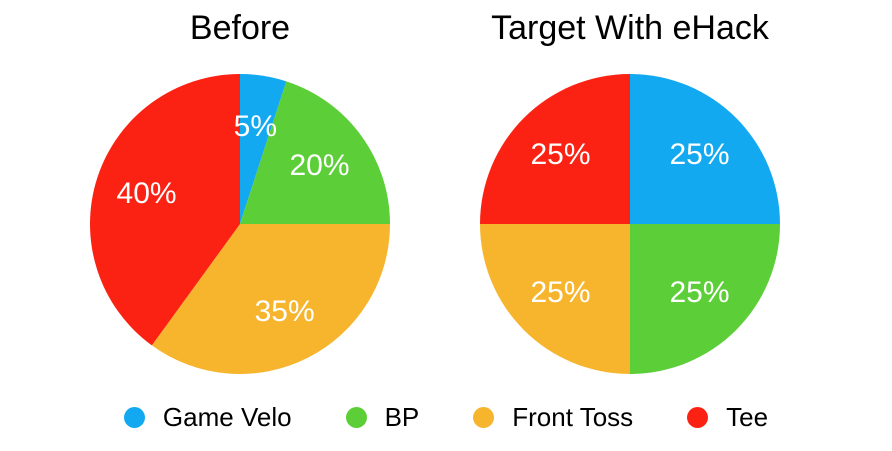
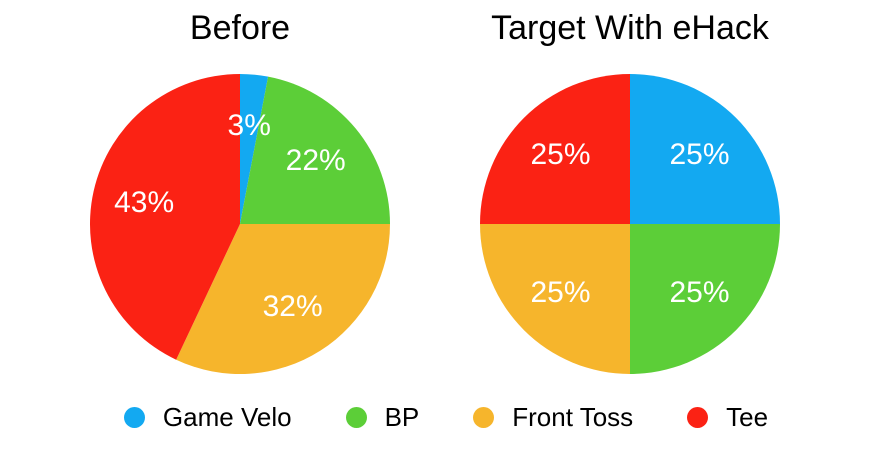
Before/Game Velo: 5% -> 3%
Before/BP: 20% -> 22%
Before/Front Toss: 35% -> 32%
Before/Tee: 40% -> 43%
